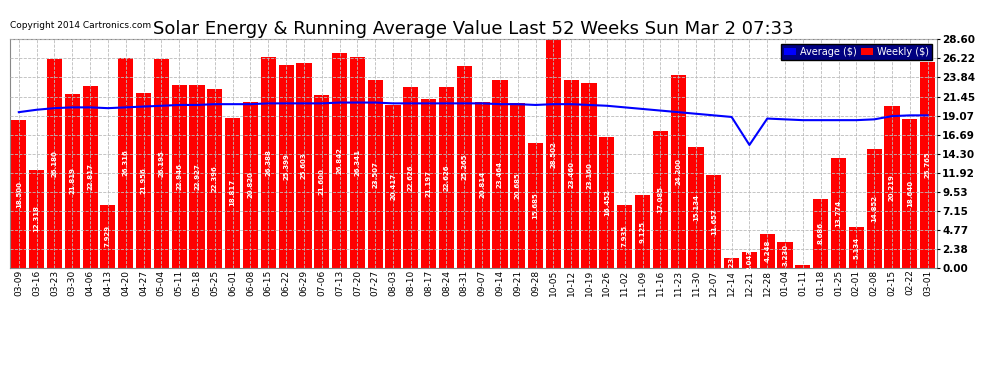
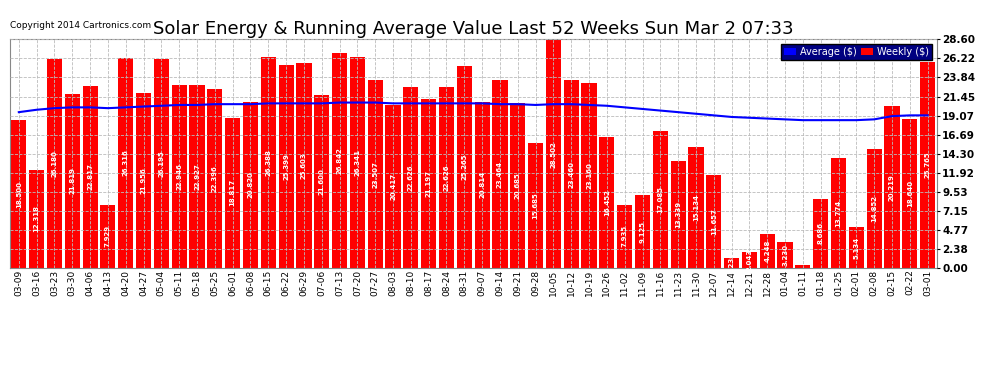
Weekly ($)/11-23: 24.2 -> 13.3
Average ($)/12-21: 15.4 -> 18.8
